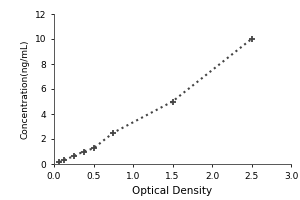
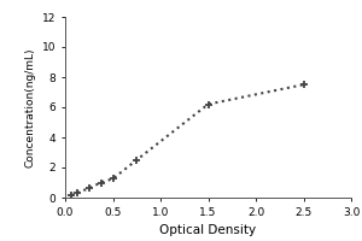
1.5: 5.0 -> 6.2
2.5: 10.0 -> 7.5
